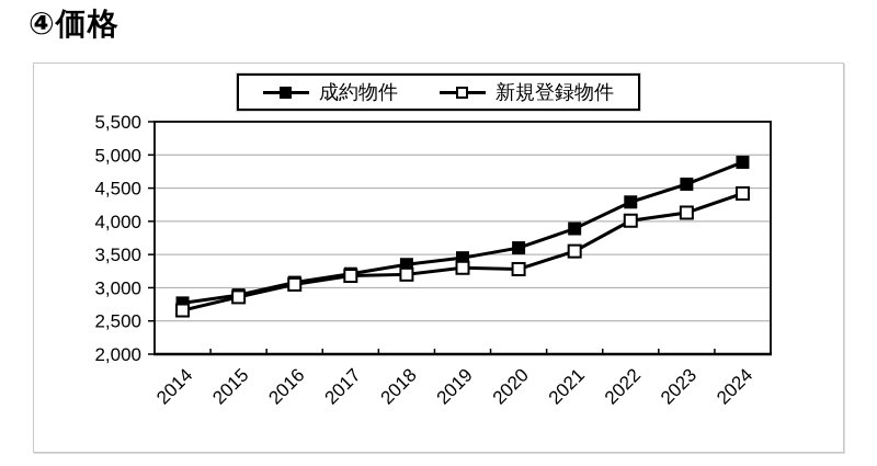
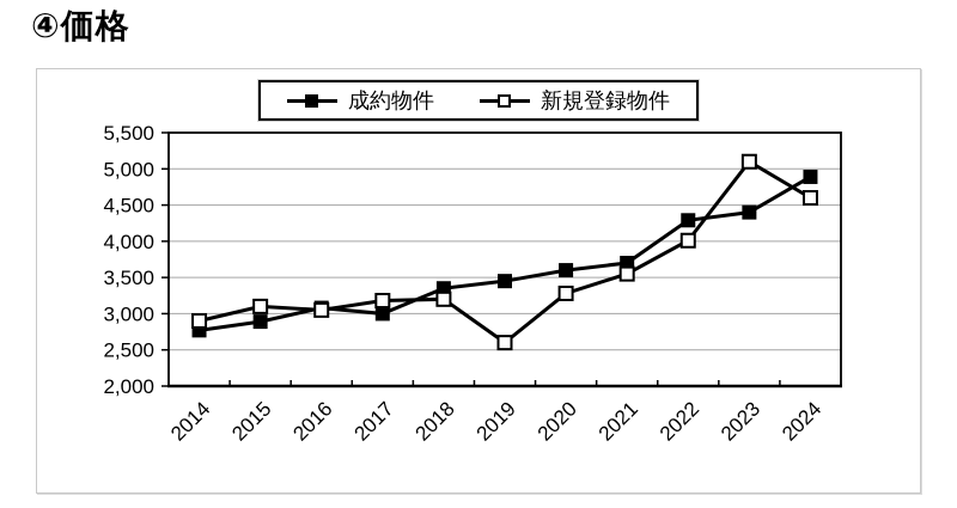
新規登録物件/2014: 2700 -> 2900
新規登録物件/2015: 2900 -> 3100
成約物件/2017: 3200 -> 3000
新規登録物件/2019: 3300 -> 2600
成約物件/2021: 3900 -> 3700
成約物件/2023: 4600 -> 4400
新規登録物件/2023: 4100 -> 5100
新規登録物件/2024: 4400 -> 4600
